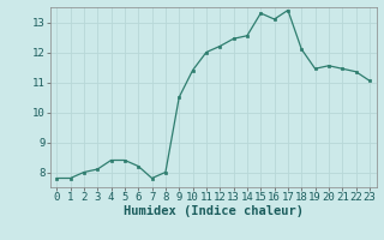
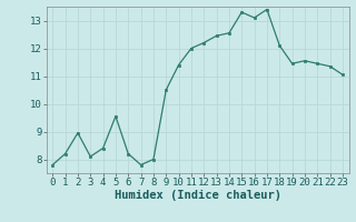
1: 7.80 -> 8.20
2: 8.00 -> 8.95
5: 8.40 -> 9.55
